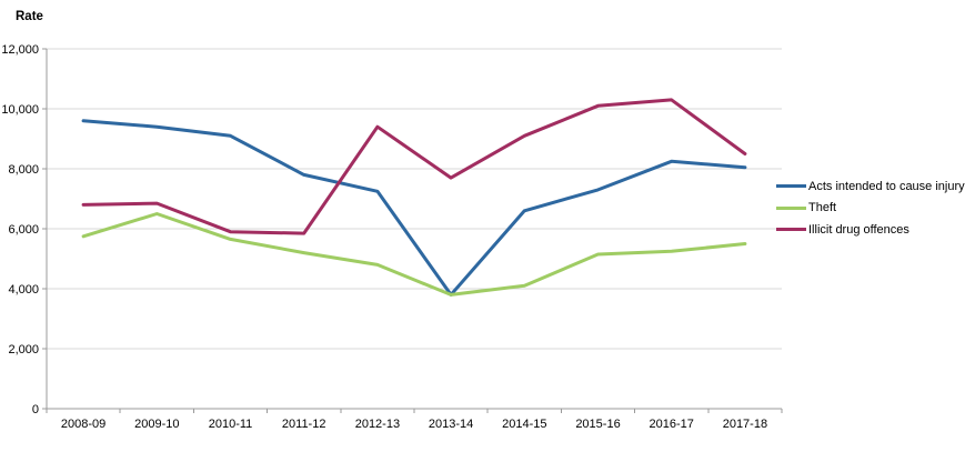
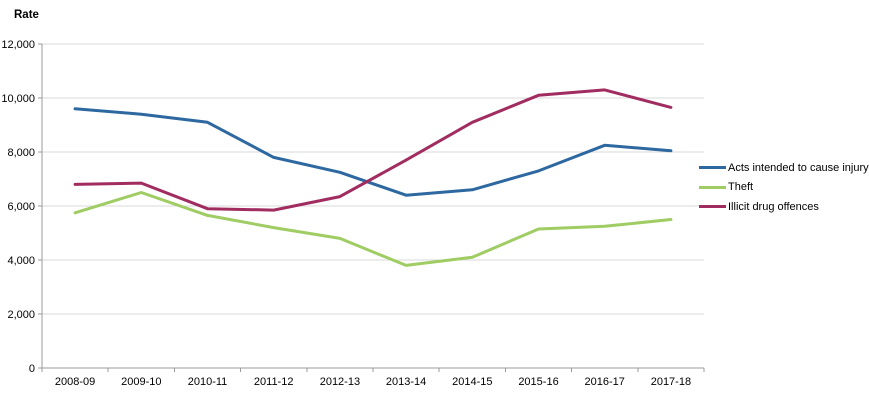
Illicit drug offences/2012-13: 9400 -> 6400
Acts intended to cause injury/2013-14: 3800 -> 6400
Illicit drug offences/2017-18: 8500 -> 9600
